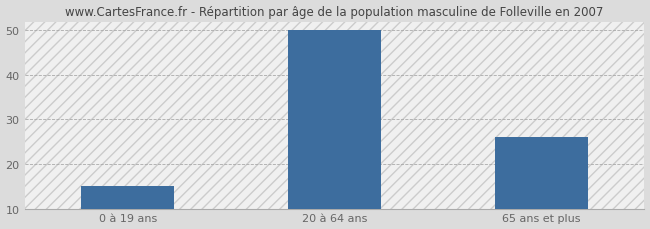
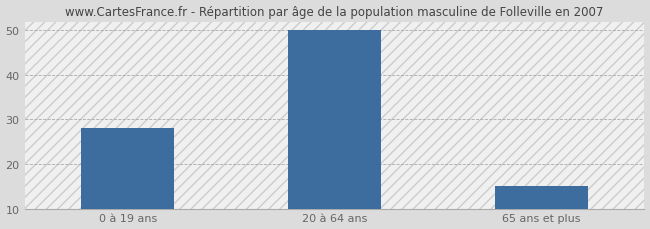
0 à 19 ans: 15 -> 28
65 ans et plus: 26 -> 15
